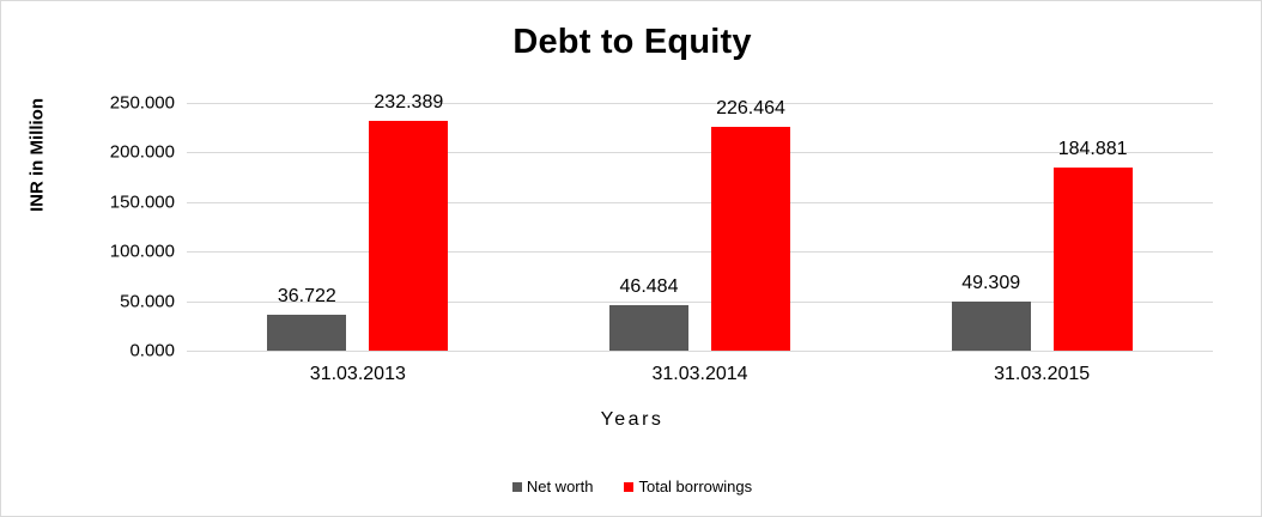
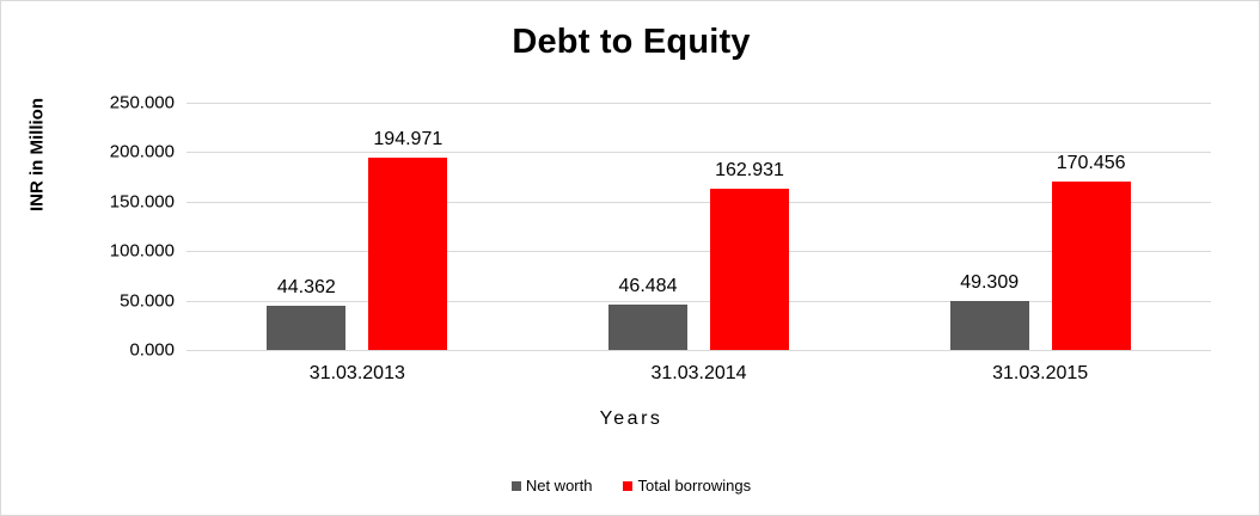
Net worth/31.03.2013: 36.722 -> 44.362
Total borrowings/31.03.2013: 232.389 -> 194.971
Total borrowings/31.03.2014: 226.464 -> 162.931
Total borrowings/31.03.2015: 184.881 -> 170.456
